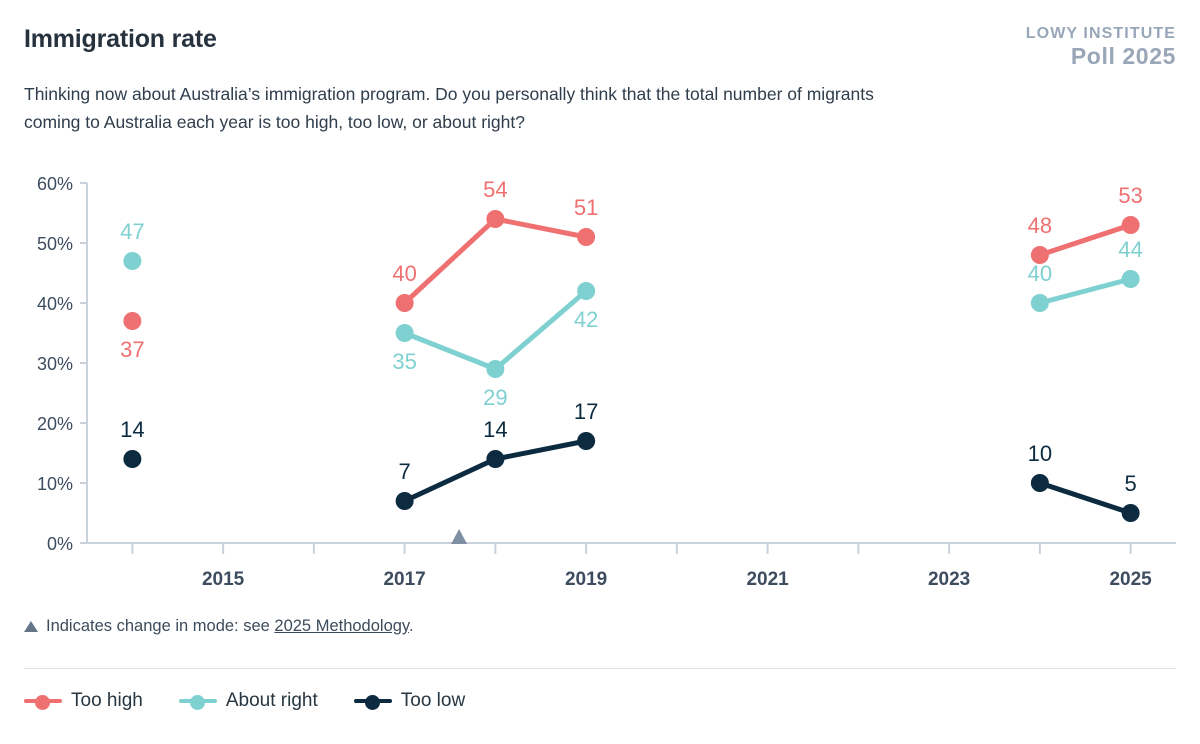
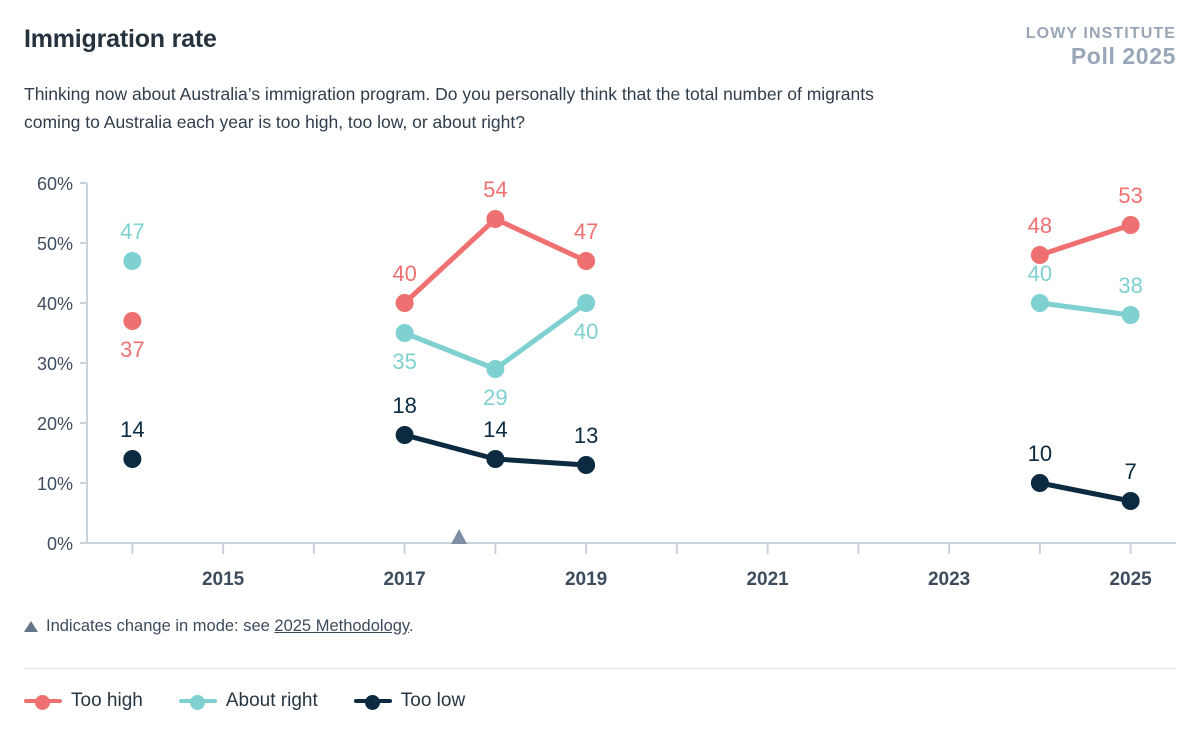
Too low/2017: 7 -> 18
Too high/2019: 51 -> 47
About right/2019: 42 -> 40
Too low/2019: 17 -> 13
About right/2025: 44 -> 38
Too low/2025: 5 -> 7
